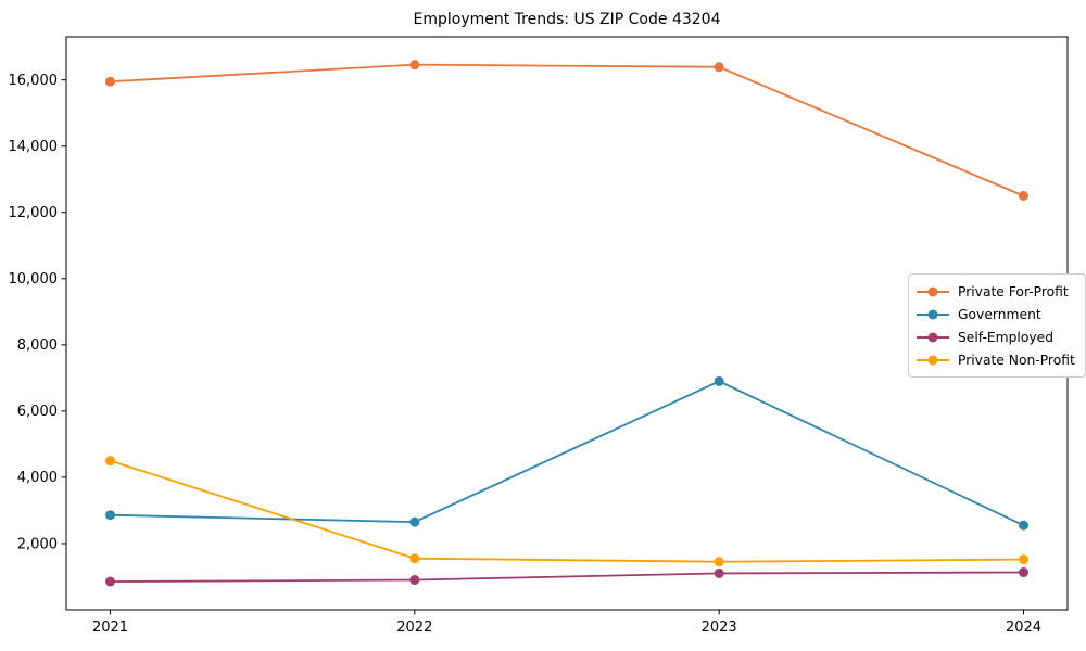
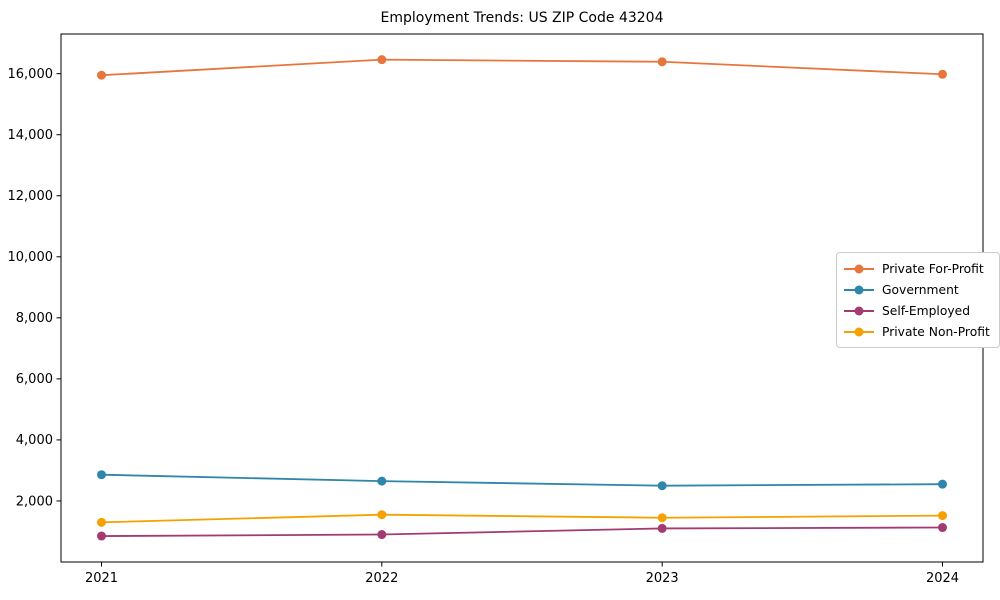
Private Non-Profit/2021: 4500 -> 1300
Government/2023: 6900 -> 2500
Private For-Profit/2024: 12500 -> 16000
